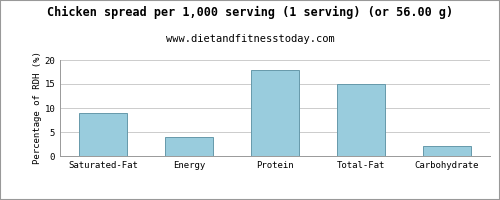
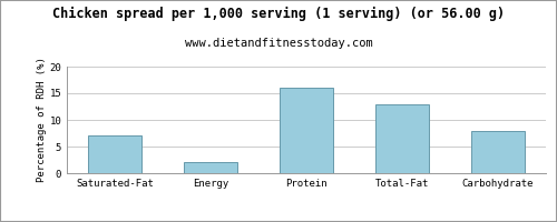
Saturated-Fat: 9 -> 7
Energy: 4 -> 2
Protein: 18 -> 16
Total-Fat: 15 -> 13
Carbohydrate: 2 -> 8
